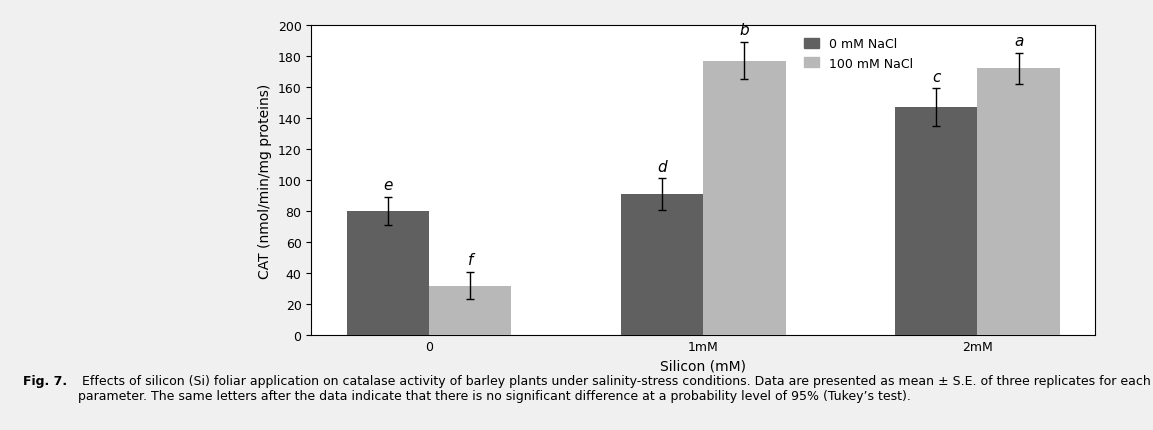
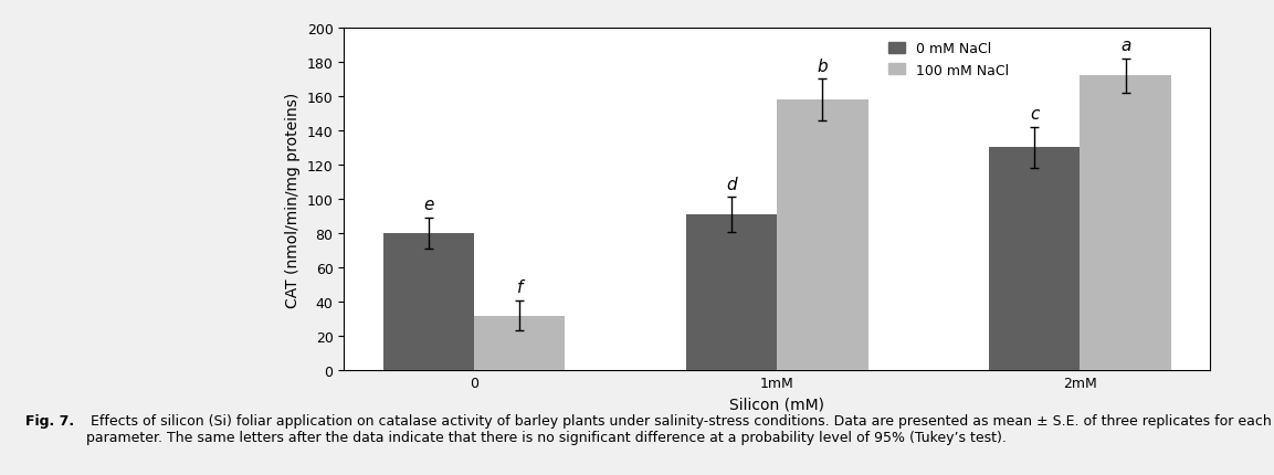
100 mM NaCl/1mM: 177 -> 158
0 mM NaCl/2mM: 147 -> 130
